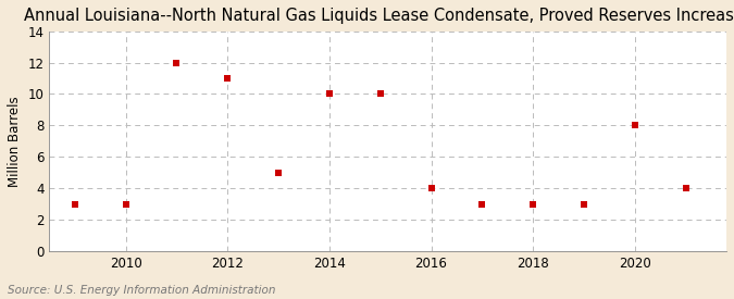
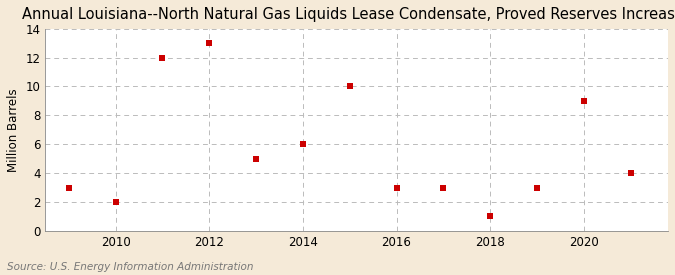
2010: 3 -> 2
2012: 11 -> 13
2014: 10 -> 6
2016: 4 -> 3
2018: 3 -> 1
2020: 8 -> 9
